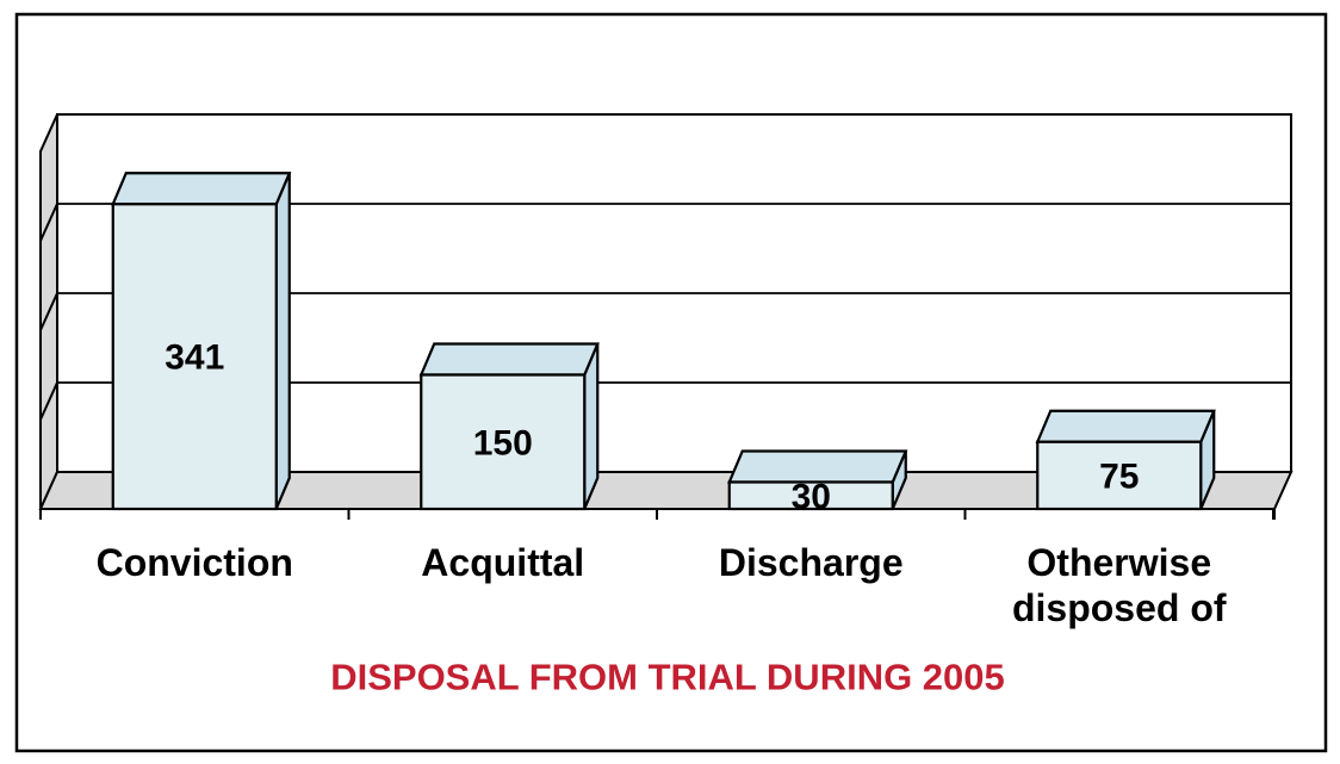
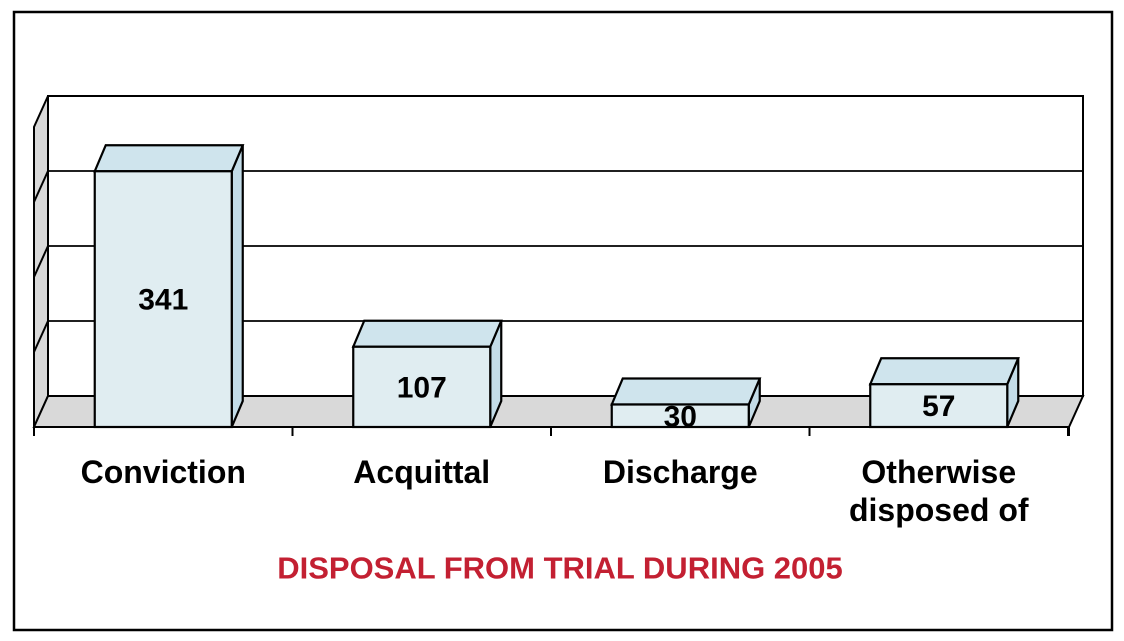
Acquittal: 150 -> 107
Otherwise disposed of: 75 -> 57
